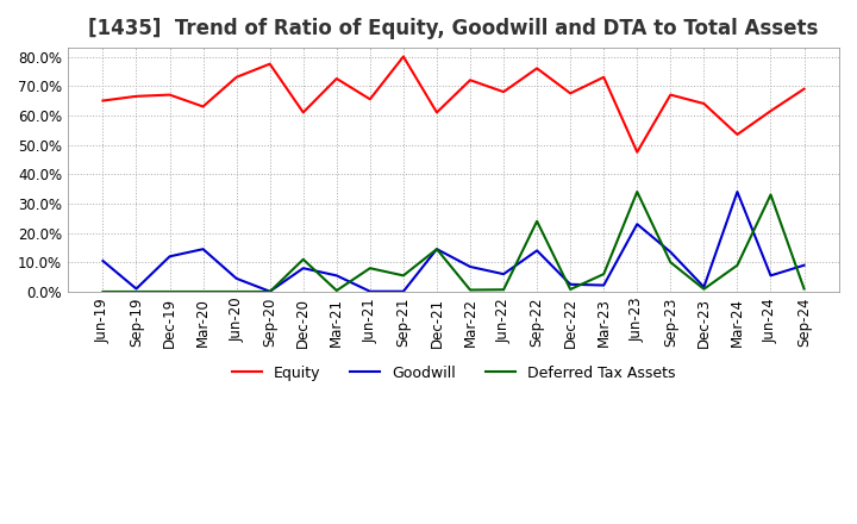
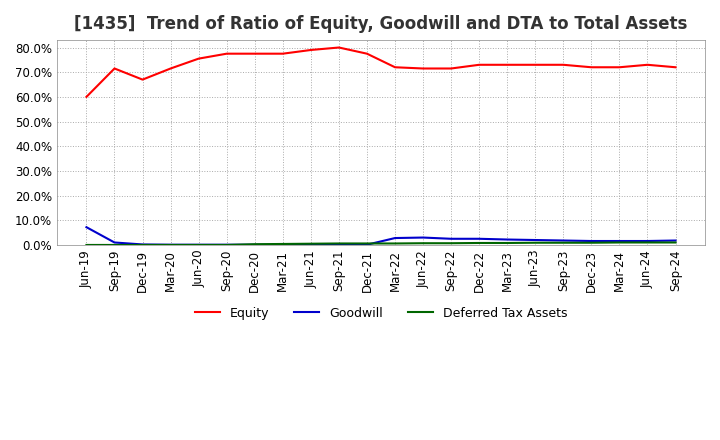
Equity/Jun-19: 65.0% -> 60.0%
Goodwill/Jun-19: 10.5% -> 7.2%
Equity/Sep-19: 66.5% -> 71.5%
Goodwill/Dec-19: 12.0% -> 0.2%
Equity/Mar-20: 63.0% -> 71.5%
Goodwill/Mar-20: 14.5% -> 0.1%
Equity/Jun-20: 73.0% -> 75.5%
Goodwill/Jun-20: 4.5% -> 0.1%
Equity/Dec-20: 61.0% -> 77.5%
Goodwill/Dec-20: 8.0% -> 0.1%
Deferred Tax Assets/Dec-20: 11.0% -> 0.3%
Equity/Mar-21: 72.5% -> 77.5%
Goodwill/Mar-21: 5.5% -> 0.1%
Equity/Jun-21: 65.5% -> 79.0%
Deferred Tax Assets/Jun-21: 8.0% -> 0.5%
Deferred Tax Assets/Sep-21: 5.5% -> 0.6%
Equity/Dec-21: 61.0% -> 77.5%
Goodwill/Dec-21: 14.5% -> 0.1%
Deferred Tax Assets/Dec-21: 14.5% -> 0.6%
Goodwill/Mar-22: 8.5% -> 2.8%
Equity/Jun-22: 68.0% -> 71.5%
Goodwill/Jun-22: 6.0% -> 3.0%
Equity/Sep-22: 76.0% -> 71.5%
Goodwill/Sep-22: 14.0% -> 2.5%
Deferred Tax Assets/Sep-22: 24.0% -> 0.7%
Equity/Dec-22: 67.5% -> 73.0%
Deferred Tax Assets/Mar-23: 6.0% -> 0.8%
Equity/Jun-23: 47.5% -> 73.0%
Goodwill/Jun-23: 23.0% -> 2.0%
Deferred Tax Assets/Jun-23: 34.0% -> 0.9%
Equity/Sep-23: 67.0% -> 73.0%
Goodwill/Sep-23: 13.5% -> 1.8%
Deferred Tax Assets/Sep-23: 10.0% -> 0.9%
Equity/Dec-23: 64.0% -> 72.0%
Equity/Mar-24: 53.5% -> 72.0%
Goodwill/Mar-24: 34.0% -> 1.6%
Deferred Tax Assets/Mar-24: 9.0% -> 1.0%
Equity/Jun-24: 61.5% -> 73.0%
Goodwill/Jun-24: 5.5% -> 1.6%
Deferred Tax Assets/Jun-24: 33.0% -> 1.0%
Equity/Sep-24: 69.0% -> 72.0%
Goodwill/Sep-24: 9.0% -> 1.8%
